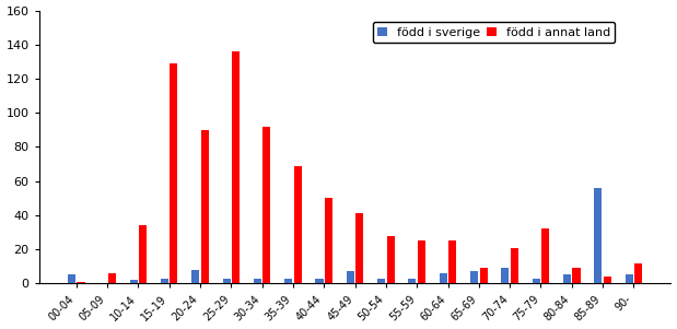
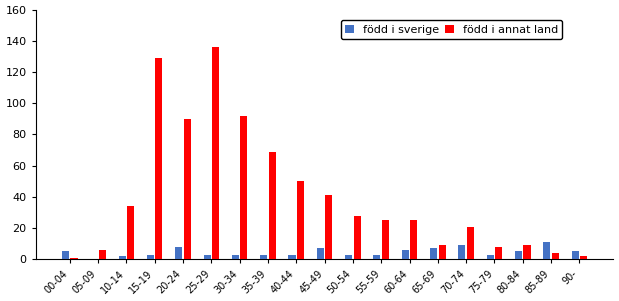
född i annat land/75-79: 32 -> 8
född i sverige/85-89: 56 -> 11
född i annat land/90-: 12 -> 2
